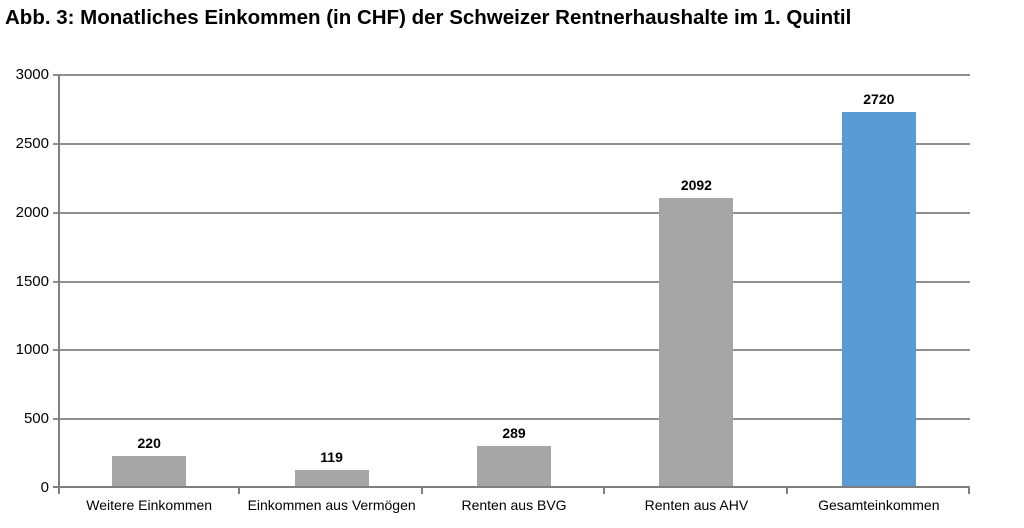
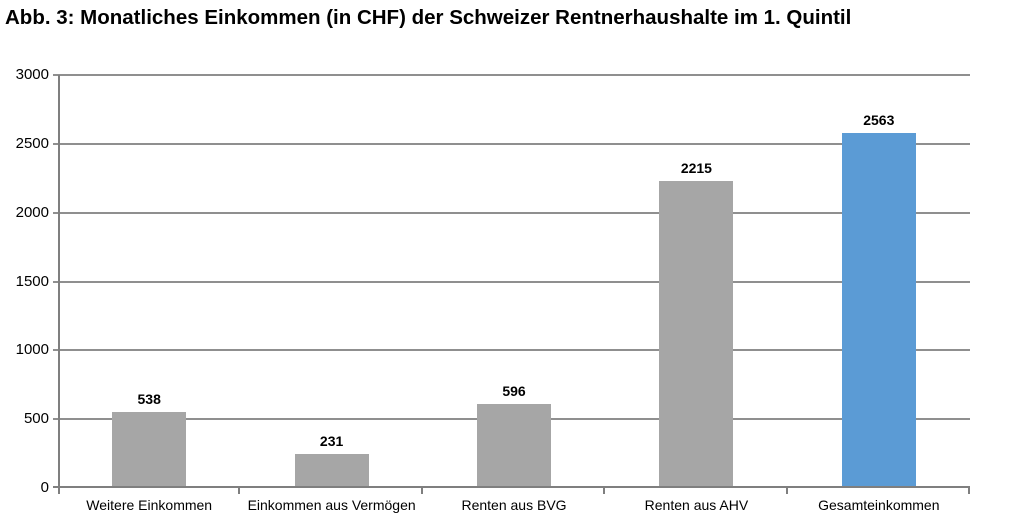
Weitere Einkommen: 220 -> 538
Einkommen aus Vermögen: 119 -> 231
Renten aus BVG: 289 -> 596
Renten aus AHV: 2092 -> 2215
Gesamteinkommen: 2720 -> 2563
